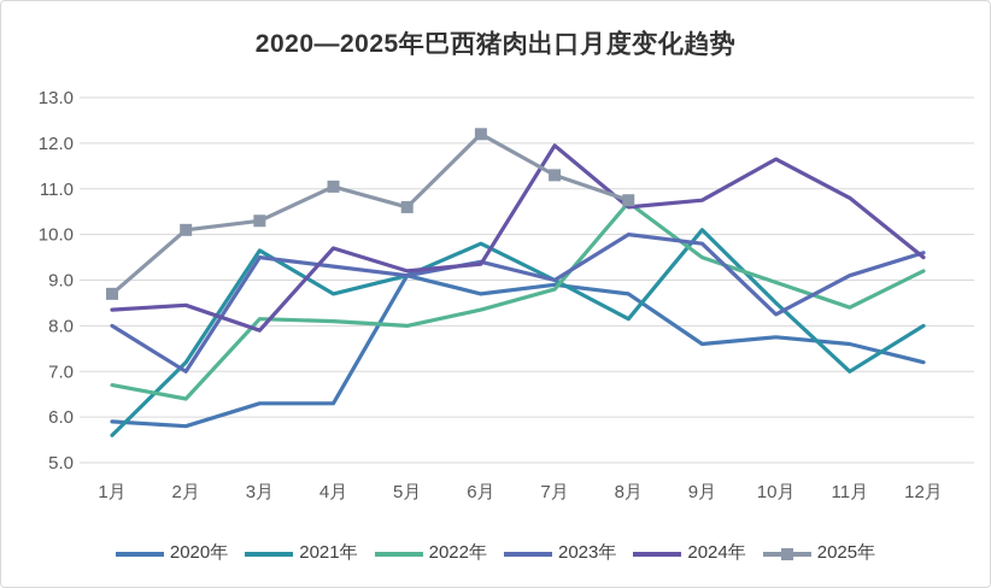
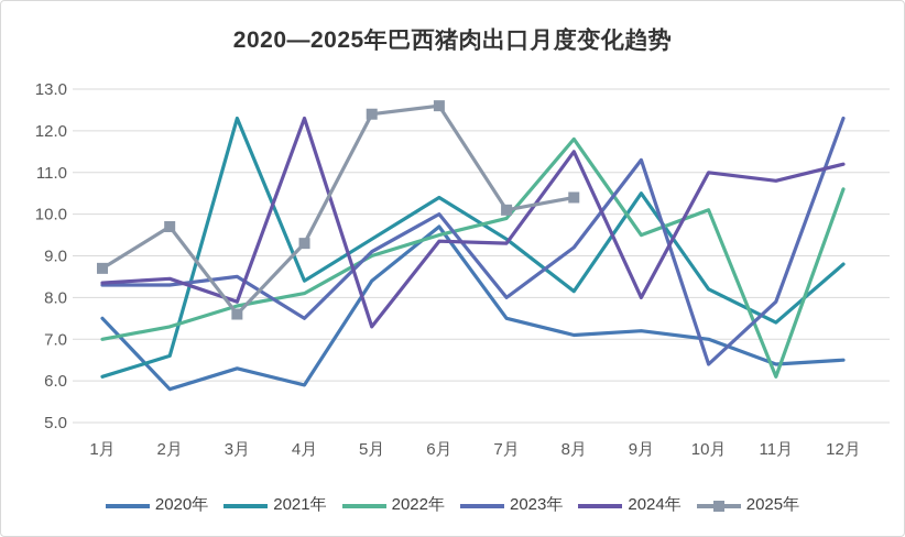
2020年/1月: 5.9 -> 7.5
2021年/1月: 5.6 -> 6.1
2022年/1月: 6.7 -> 7.0
2023年/1月: 8.0 -> 8.3
2021年/2月: 7.2 -> 6.6
2022年/2月: 6.4 -> 7.3
2023年/2月: 7.0 -> 8.3
2025年/2月: 10.1 -> 9.7
2021年/3月: 9.7 -> 12.3
2022年/3月: 8.2 -> 7.8
2023年/3月: 9.5 -> 8.5
2025年/3月: 10.3 -> 7.6
2020年/4月: 6.3 -> 5.9
2021年/4月: 8.7 -> 8.4
2023年/4月: 9.3 -> 7.5
2024年/4月: 9.7 -> 12.3
2025年/4月: 11.1 -> 9.3
2020年/5月: 9.1 -> 8.4
2021年/5月: 9.1 -> 9.4
2022年/5月: 8.0 -> 9.0
2024年/5月: 9.2 -> 7.3
2025年/5月: 10.6 -> 12.4
2020年/6月: 8.7 -> 9.7
2021年/6月: 9.8 -> 10.4
2022年/6月: 8.3 -> 9.5
2023年/6月: 9.4 -> 10.0
2025年/6月: 12.2 -> 12.6
2020年/7月: 8.9 -> 7.5
2021年/7月: 9.0 -> 9.4
2022年/7月: 8.8 -> 9.9
2023年/7月: 9.0 -> 8.0
2024年/7月: 11.9 -> 9.3
2025年/7月: 11.3 -> 10.1
2020年/8月: 8.7 -> 7.1
2022年/8月: 10.7 -> 11.8
2023年/8月: 10.0 -> 9.2
2024年/8月: 10.6 -> 11.5
2025年/8月: 10.8 -> 10.4
2020年/9月: 7.6 -> 7.2
2021年/9月: 10.1 -> 10.5
2023年/9月: 9.8 -> 11.3
2024年/9月: 10.8 -> 8.0
2020年/10月: 7.8 -> 7.0
2021年/10月: 8.5 -> 8.2
2022年/10月: 8.9 -> 10.1
2023年/10月: 8.2 -> 6.4
2024年/10月: 11.7 -> 11.0
2020年/11月: 7.6 -> 6.4
2021年/11月: 7.0 -> 7.4
2022年/11月: 8.4 -> 6.1
2023年/11月: 9.1 -> 7.9
2020年/12月: 7.2 -> 6.5
2021年/12月: 8.0 -> 8.8
2022年/12月: 9.2 -> 10.6
2023年/12月: 9.6 -> 12.3
2024年/12月: 9.5 -> 11.2
